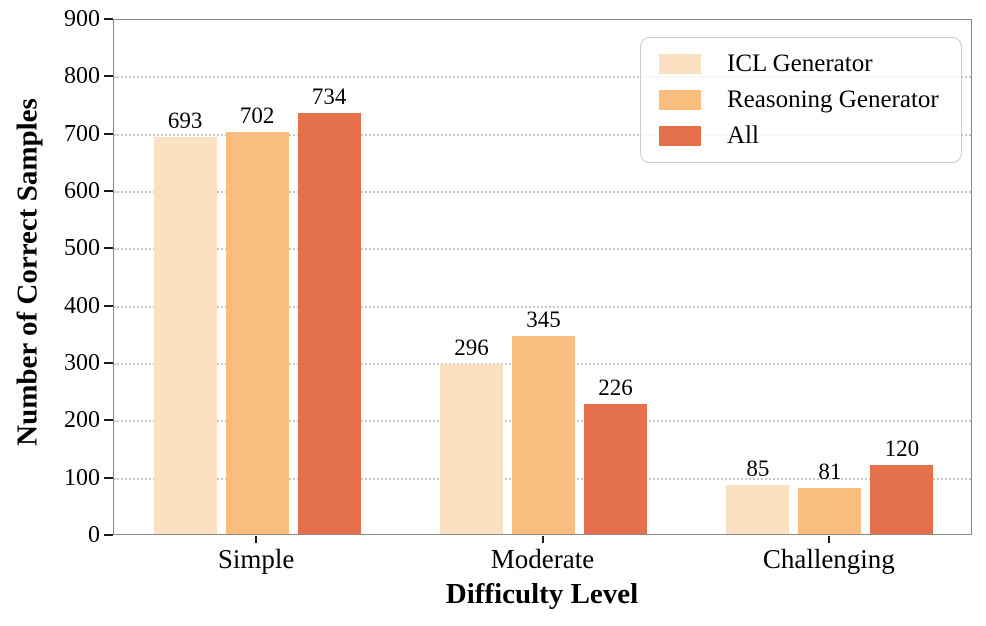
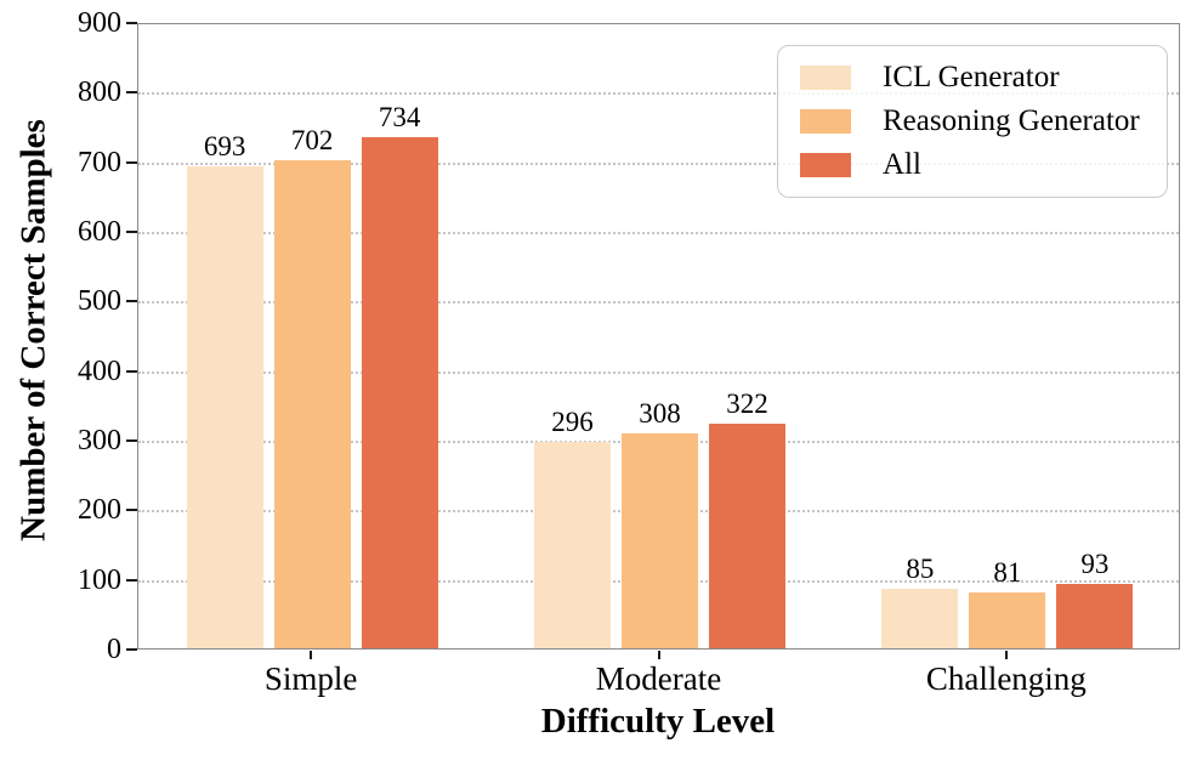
Reasoning Generator/Moderate: 345 -> 308
All/Moderate: 226 -> 322
All/Challenging: 120 -> 93
